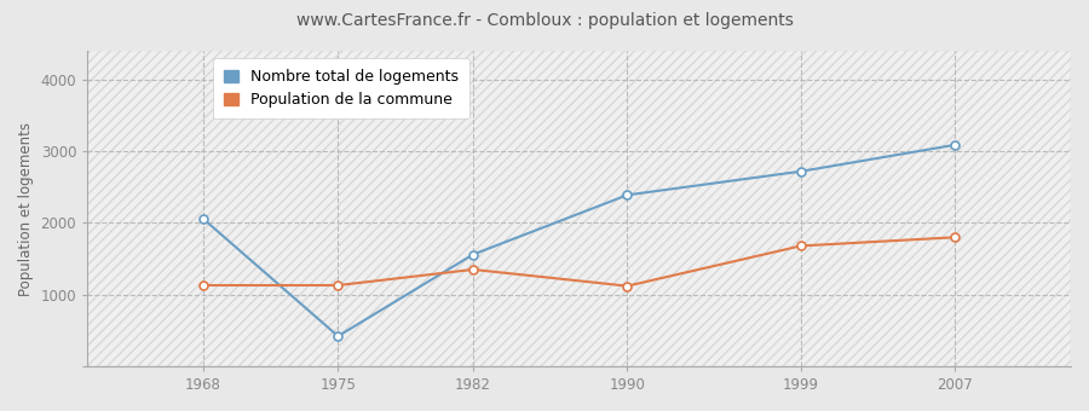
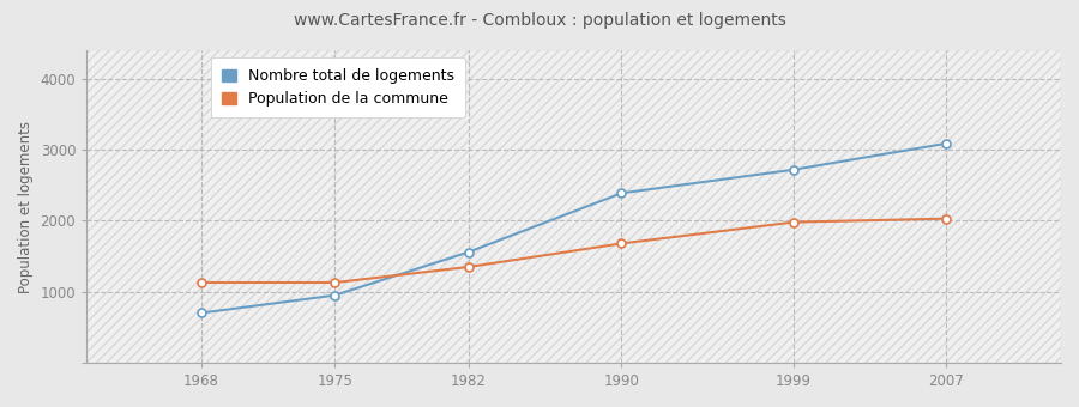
Nombre total de logements/1968: 2060 -> 700
Nombre total de logements/1975: 420 -> 950
Population de la commune/1990: 1120 -> 1680
Population de la commune/1999: 1680 -> 1980
Population de la commune/2007: 1800 -> 2030
